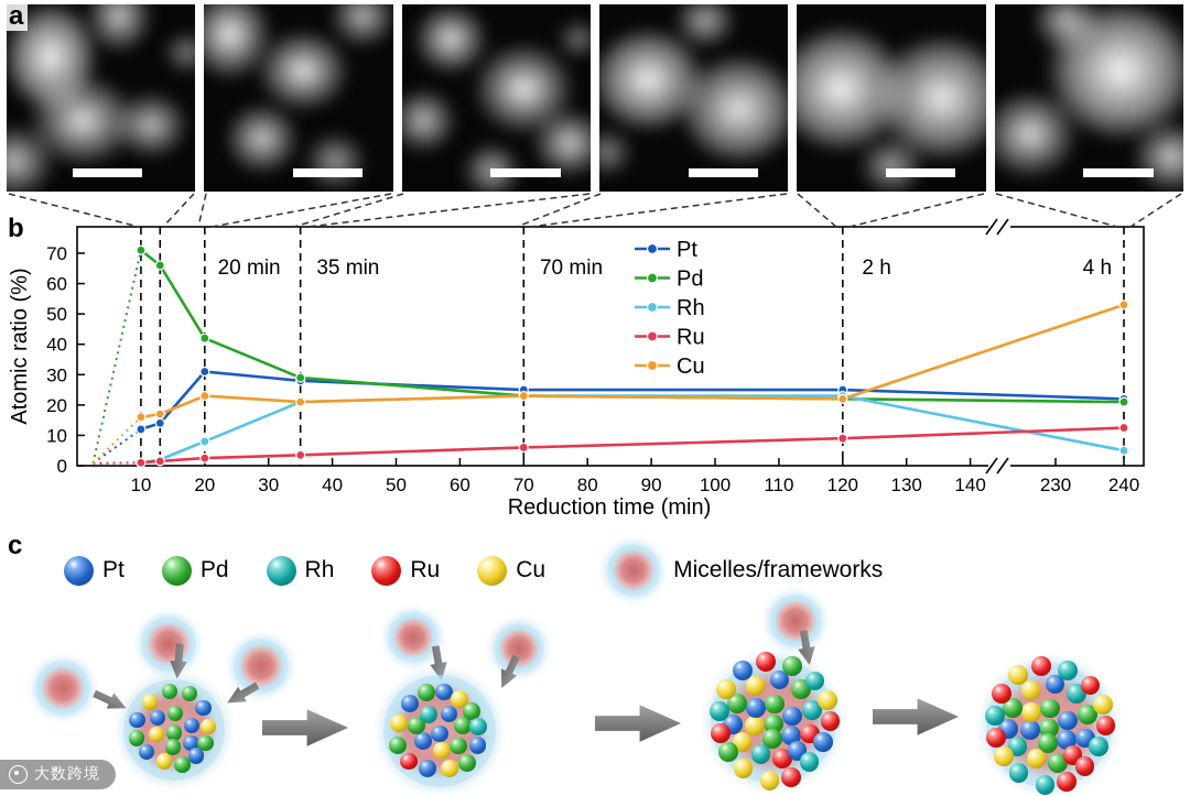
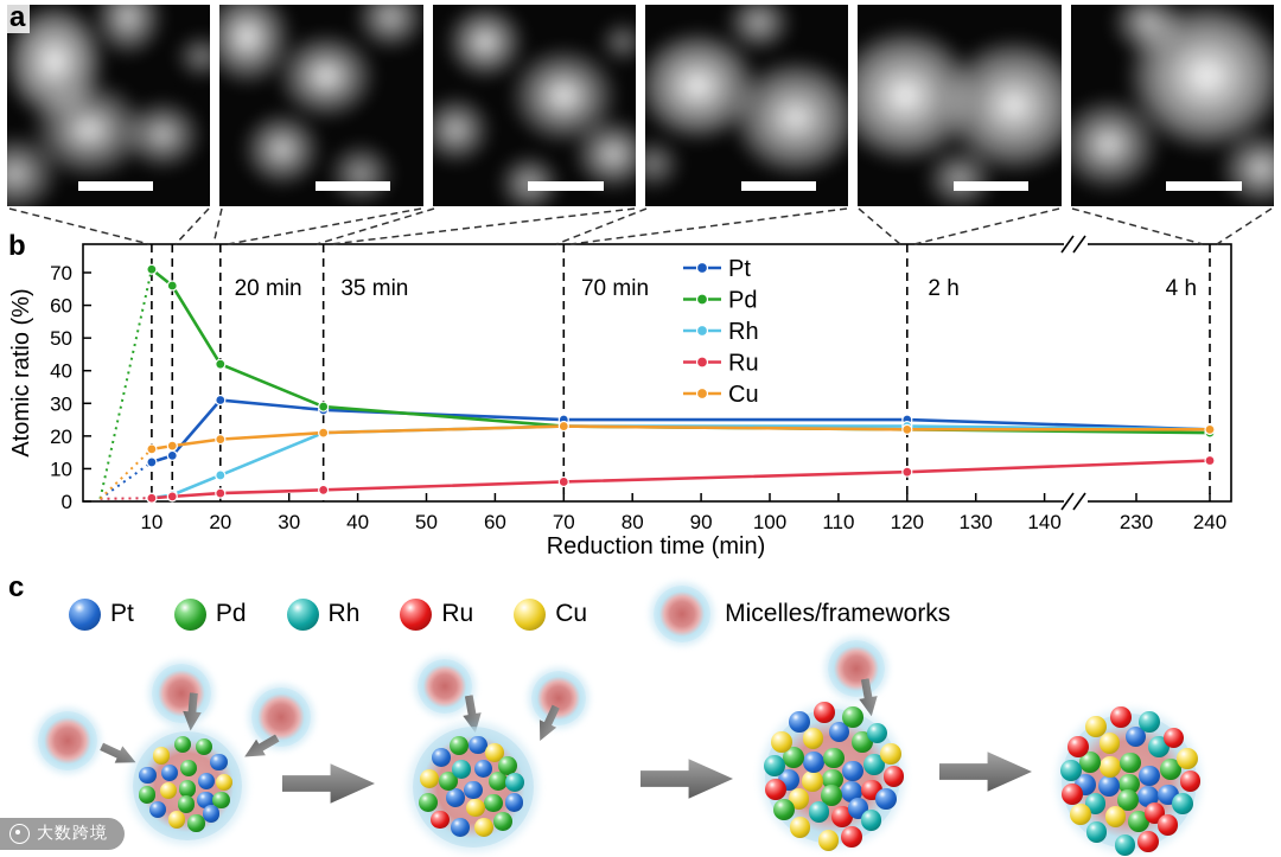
Cu/20: 23 -> 19
Rh/240: 5 -> 22
Cu/240: 53 -> 22
